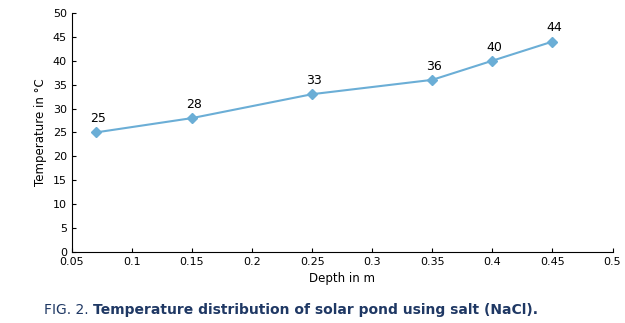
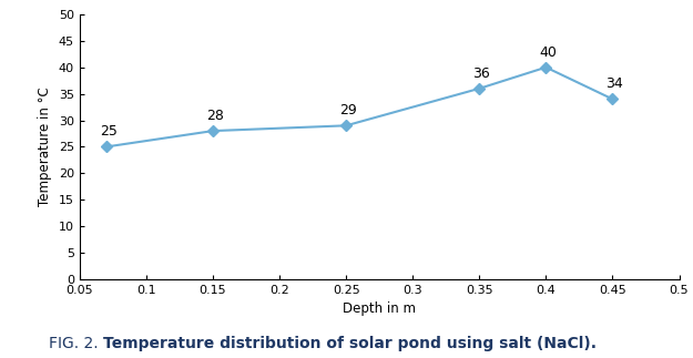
0.25: 33 -> 29
0.45: 44 -> 34
